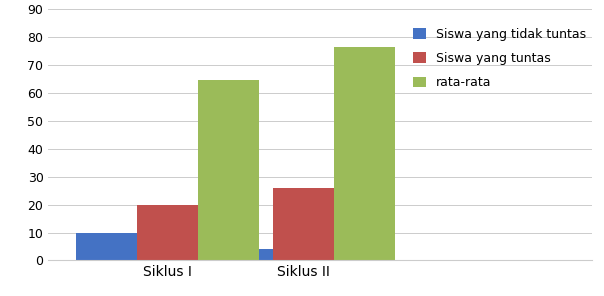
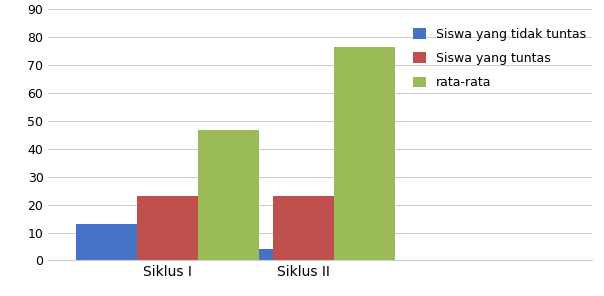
Siswa yang tidak tuntas/Siklus I: 10 -> 13
Siswa yang tuntas/Siklus I: 20 -> 23
rata-rata/Siklus I: 64.5 -> 46.5
Siswa yang tuntas/Siklus II: 26 -> 23
